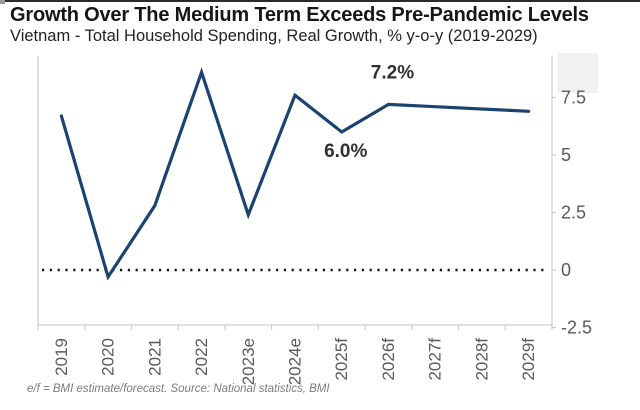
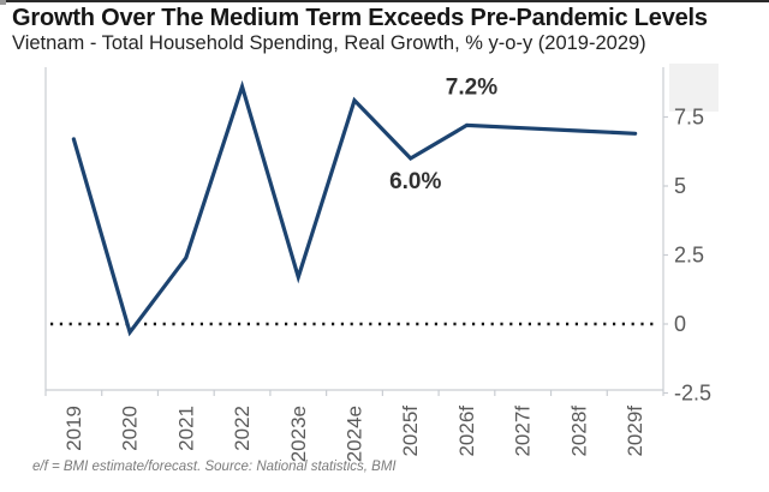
2021: 2.8 -> 2.4
2023e: 2.4 -> 1.7
2024e: 7.6 -> 8.1
